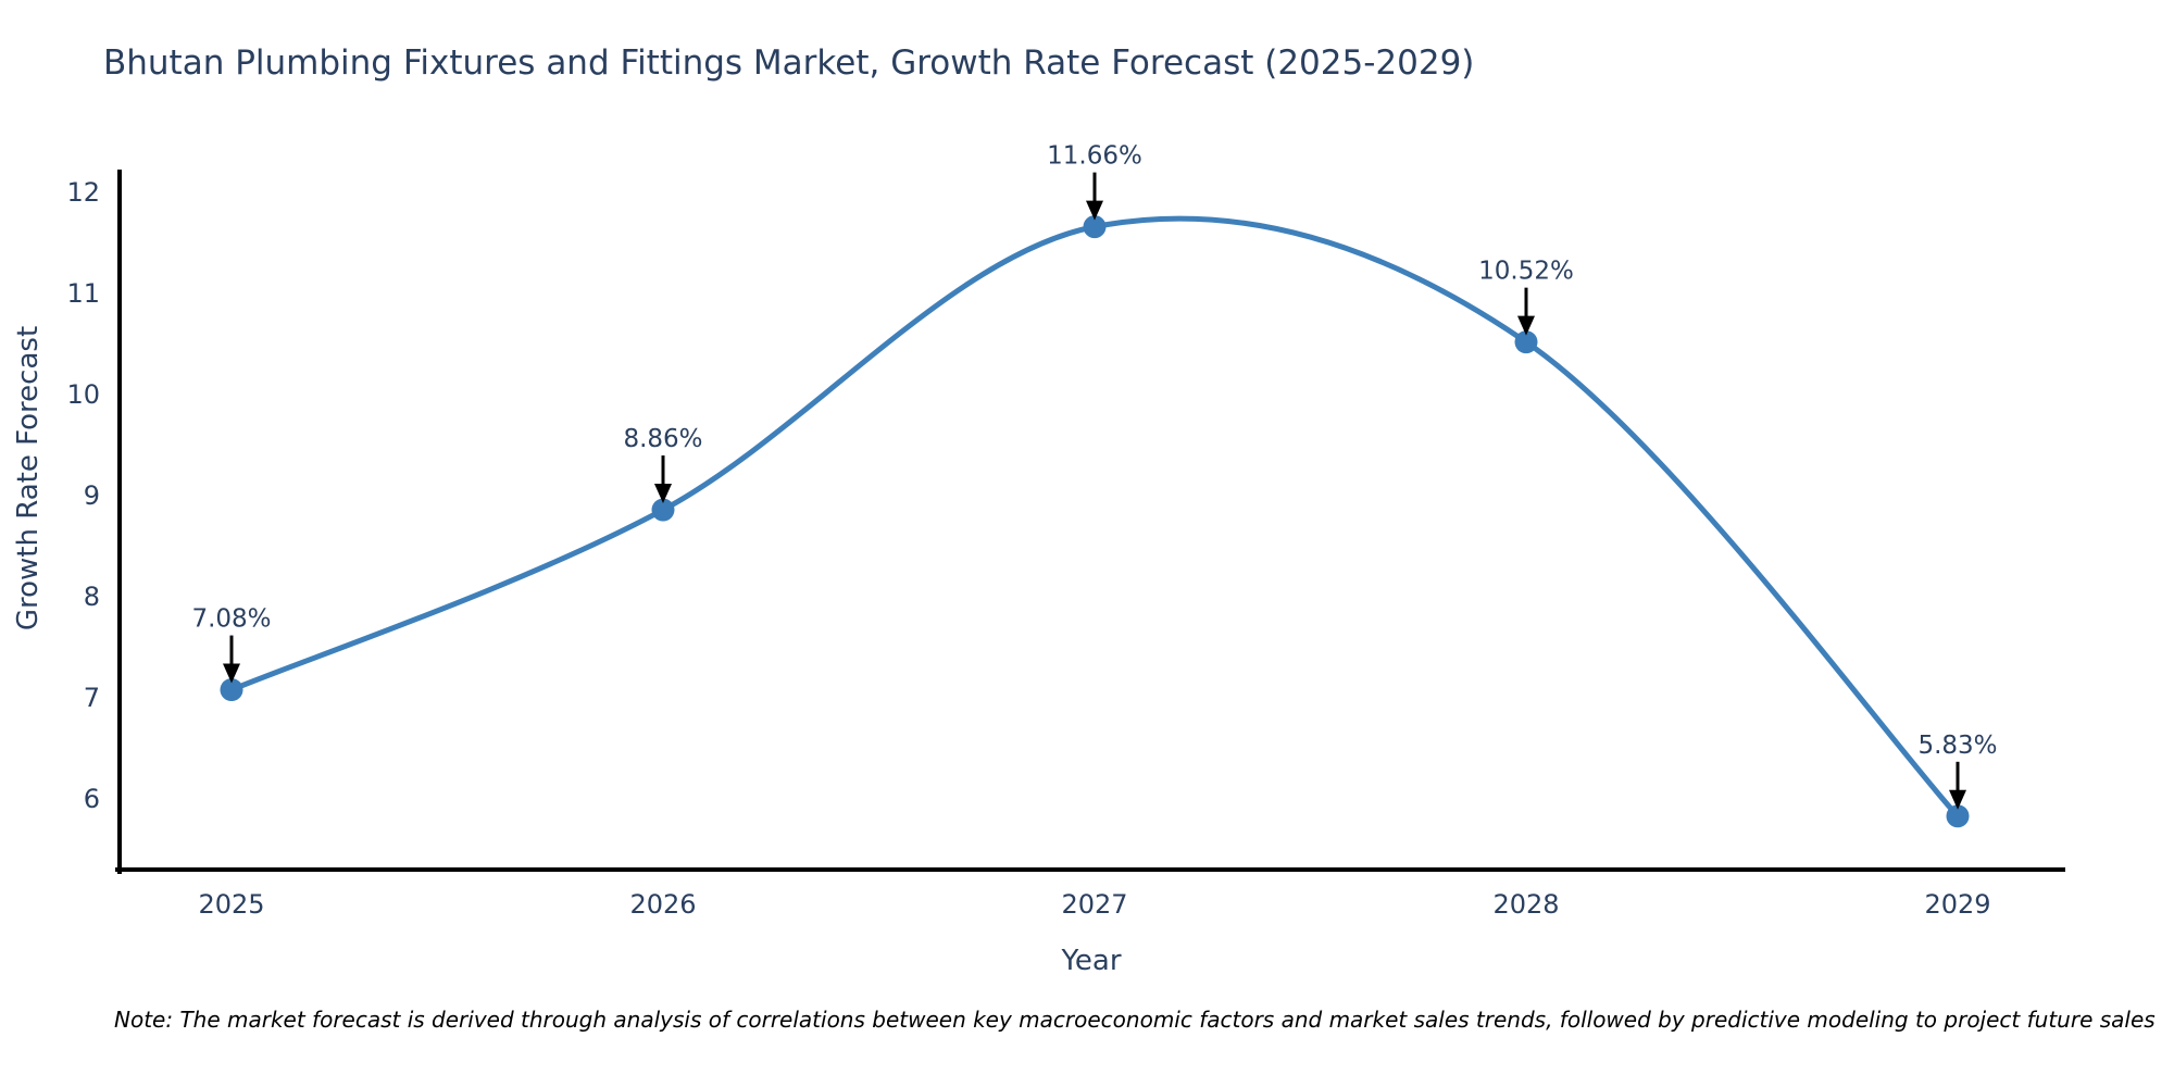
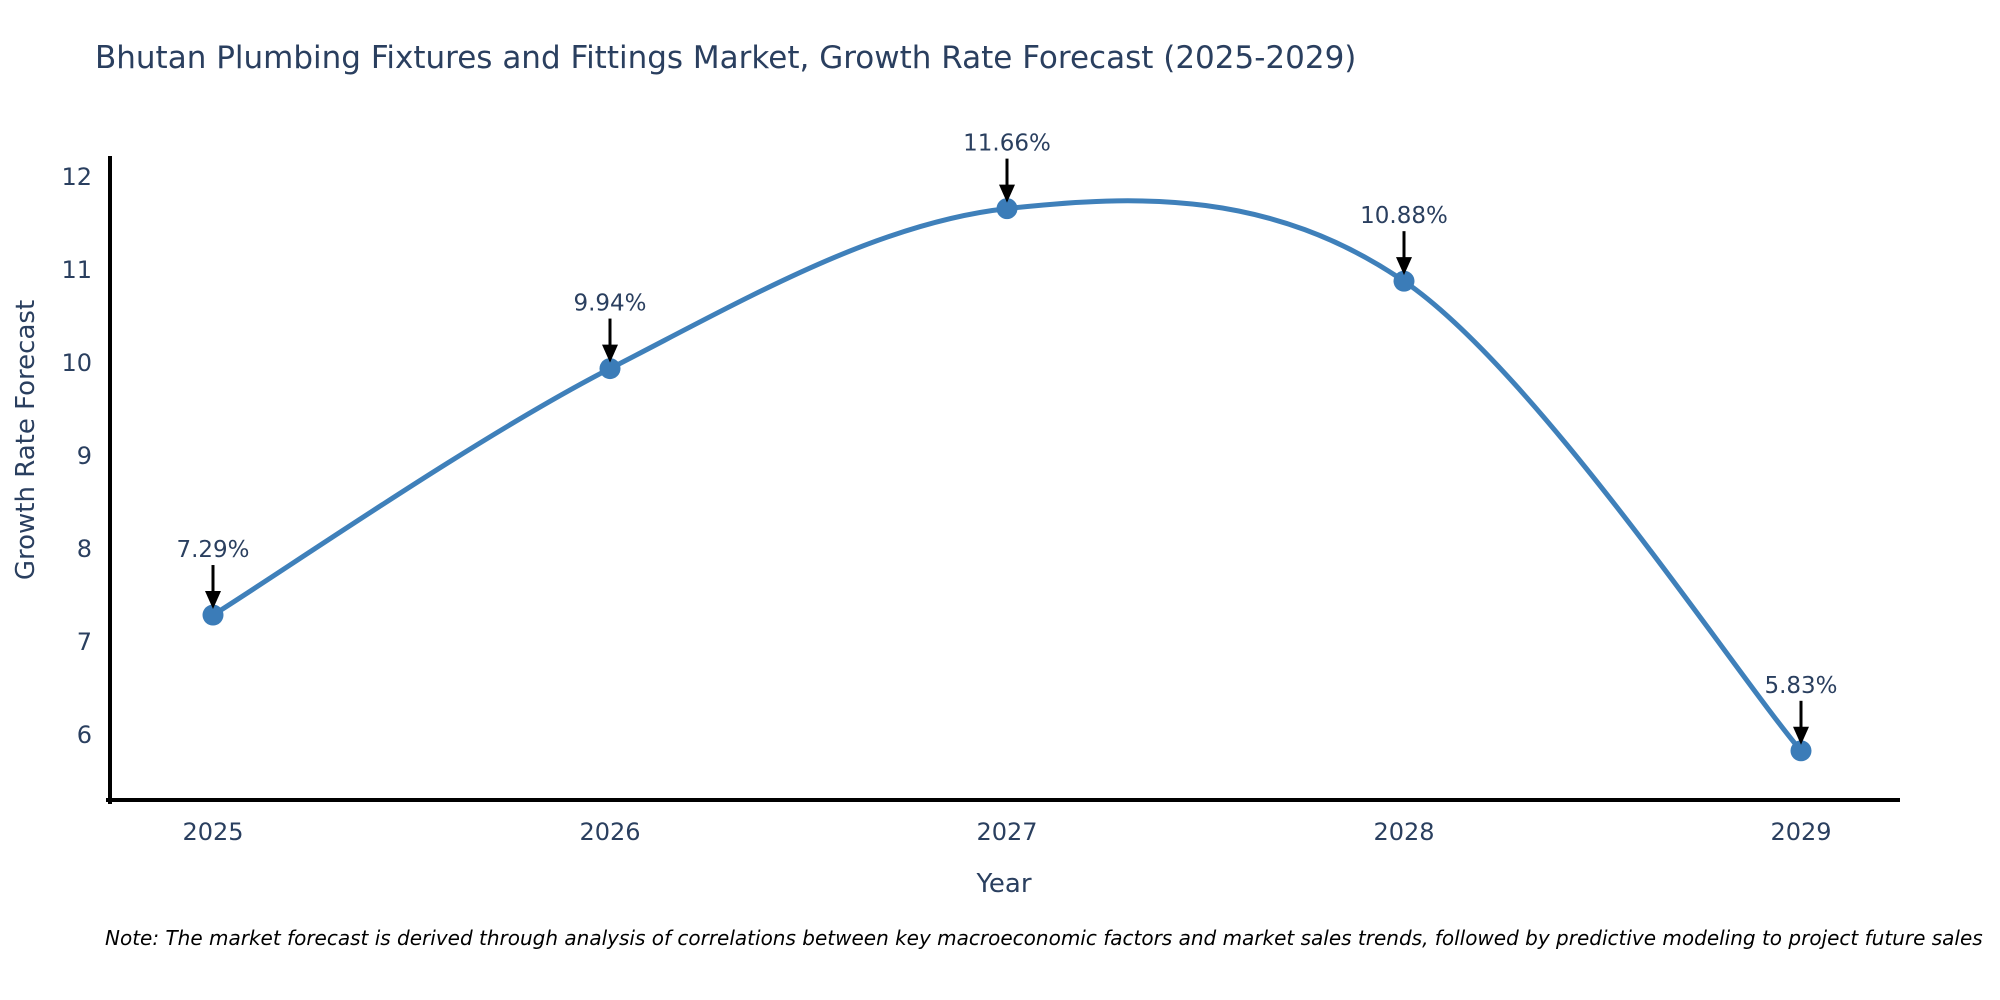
2025: 7.08% -> 7.29%
2026: 8.86% -> 9.94%
2028: 10.52% -> 10.88%
